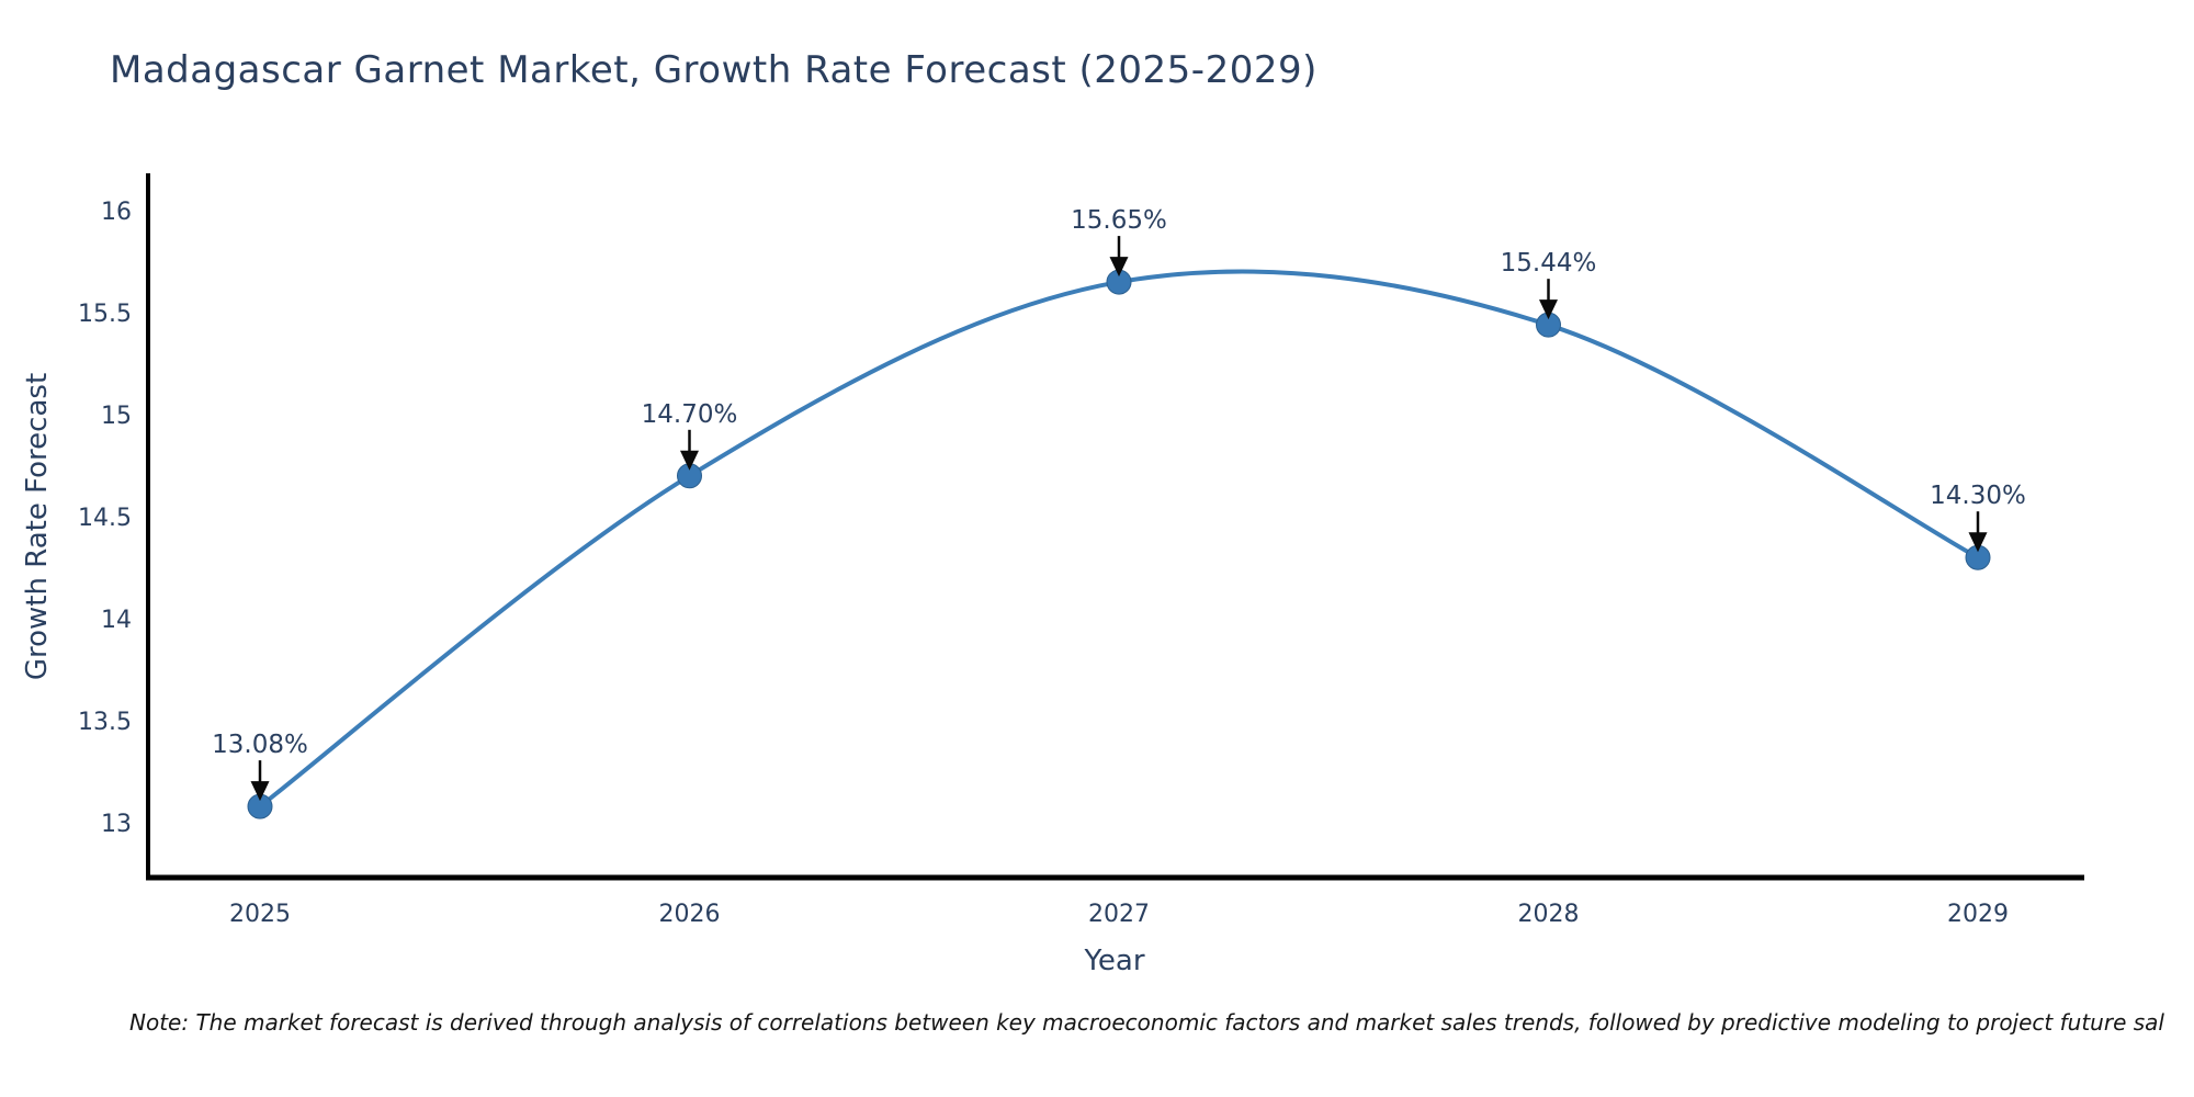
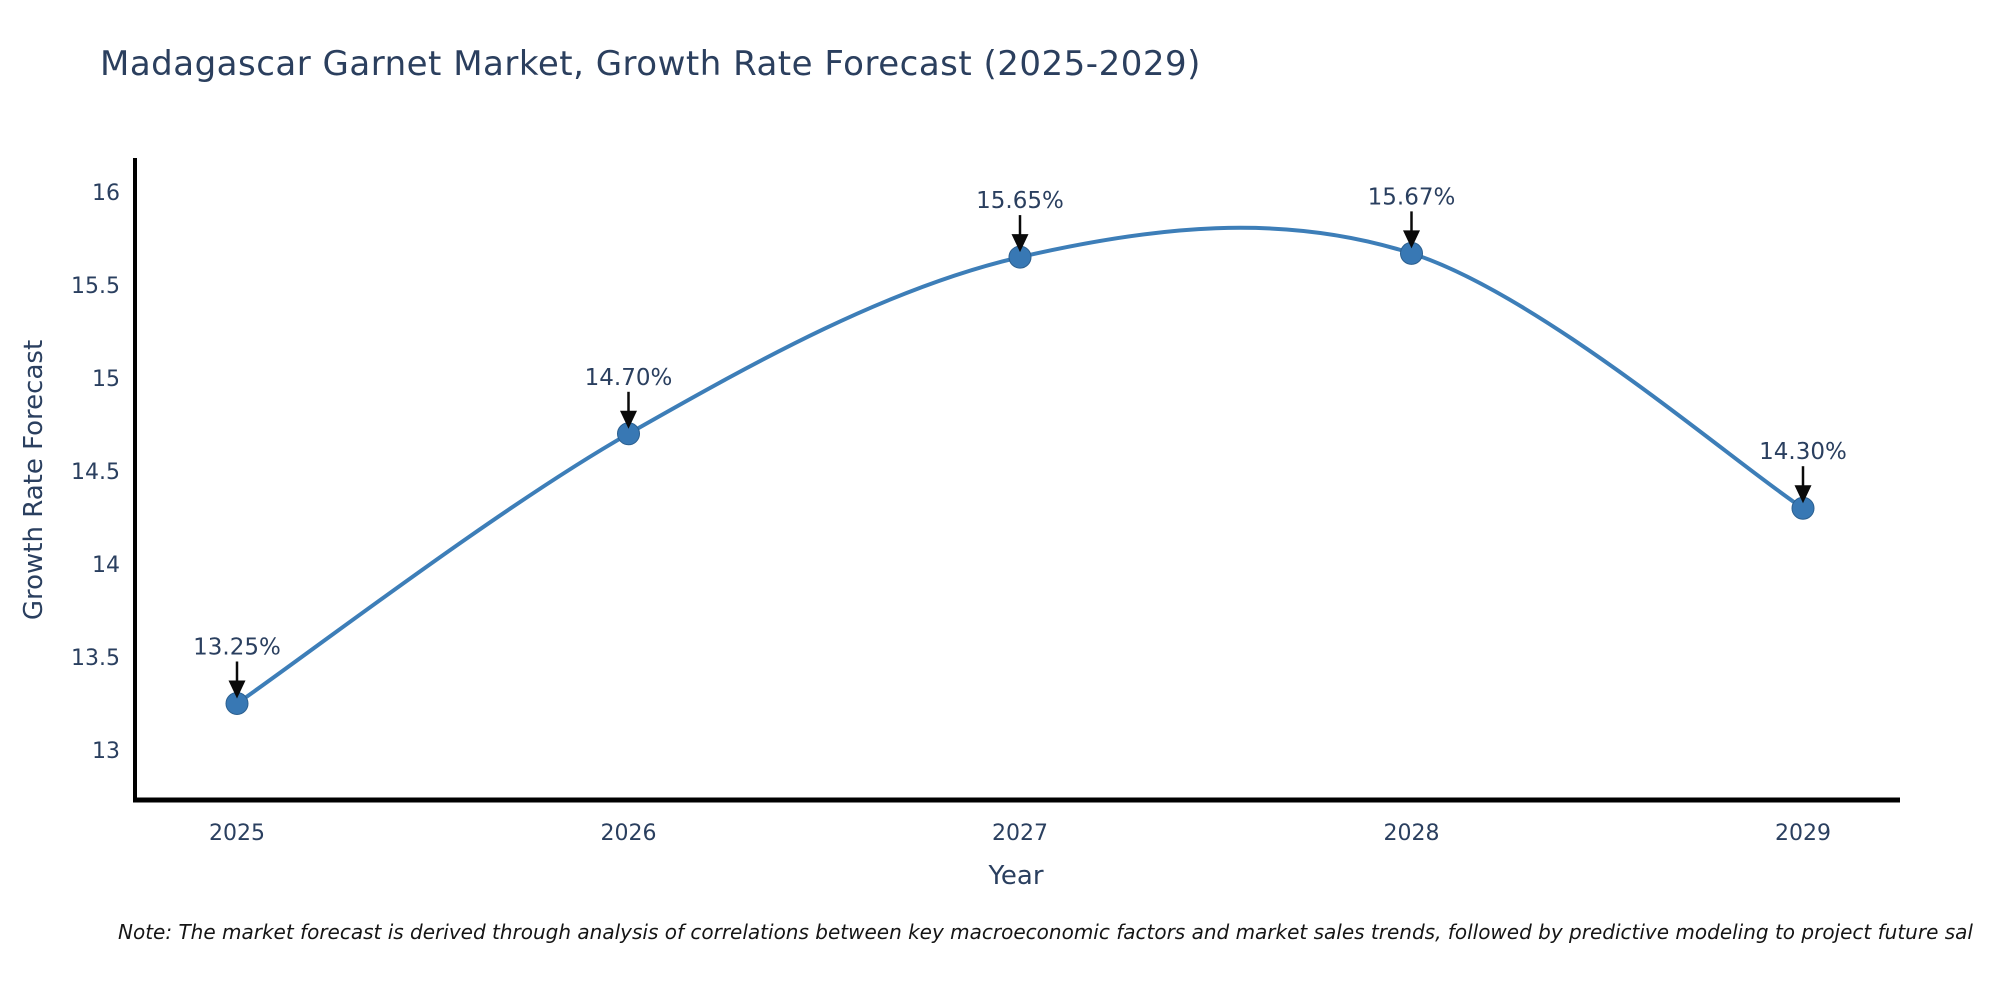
2025: 13.08% -> 13.25%
2028: 15.44% -> 15.67%
